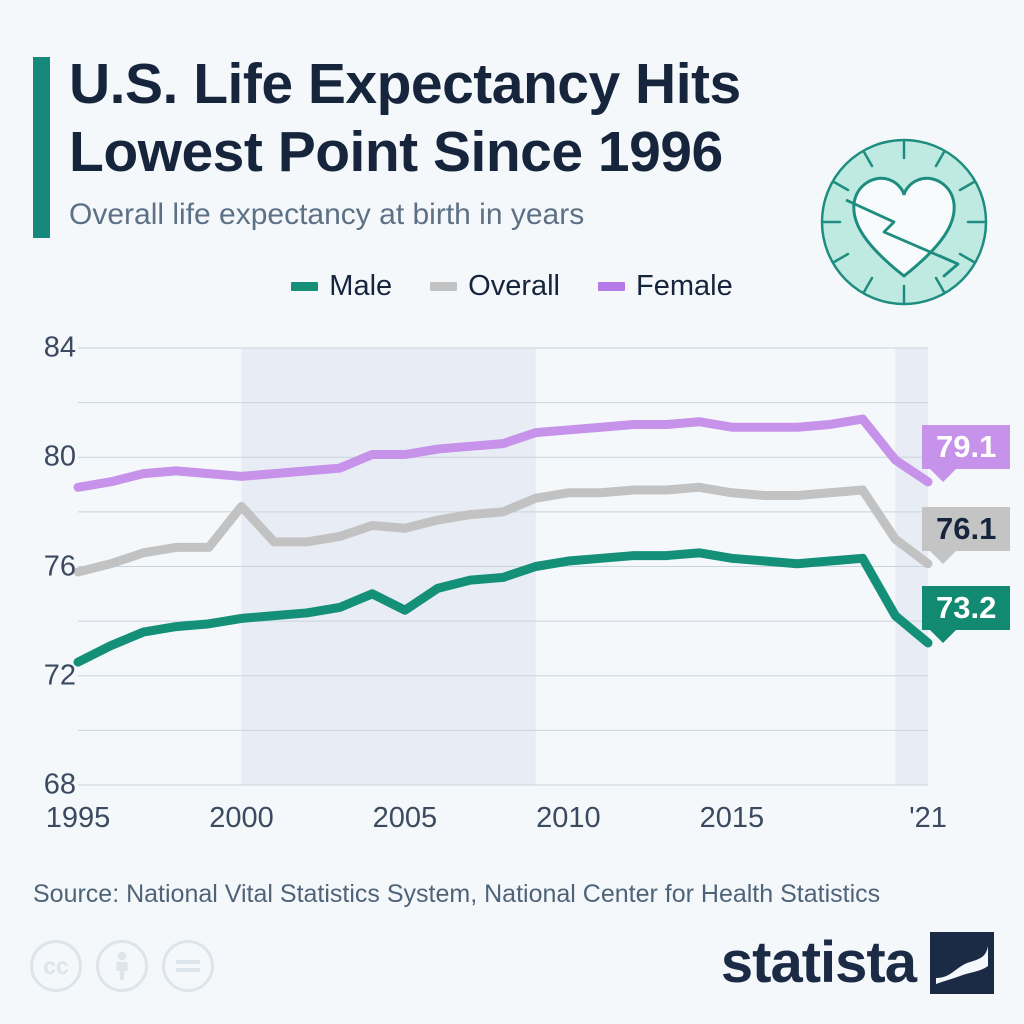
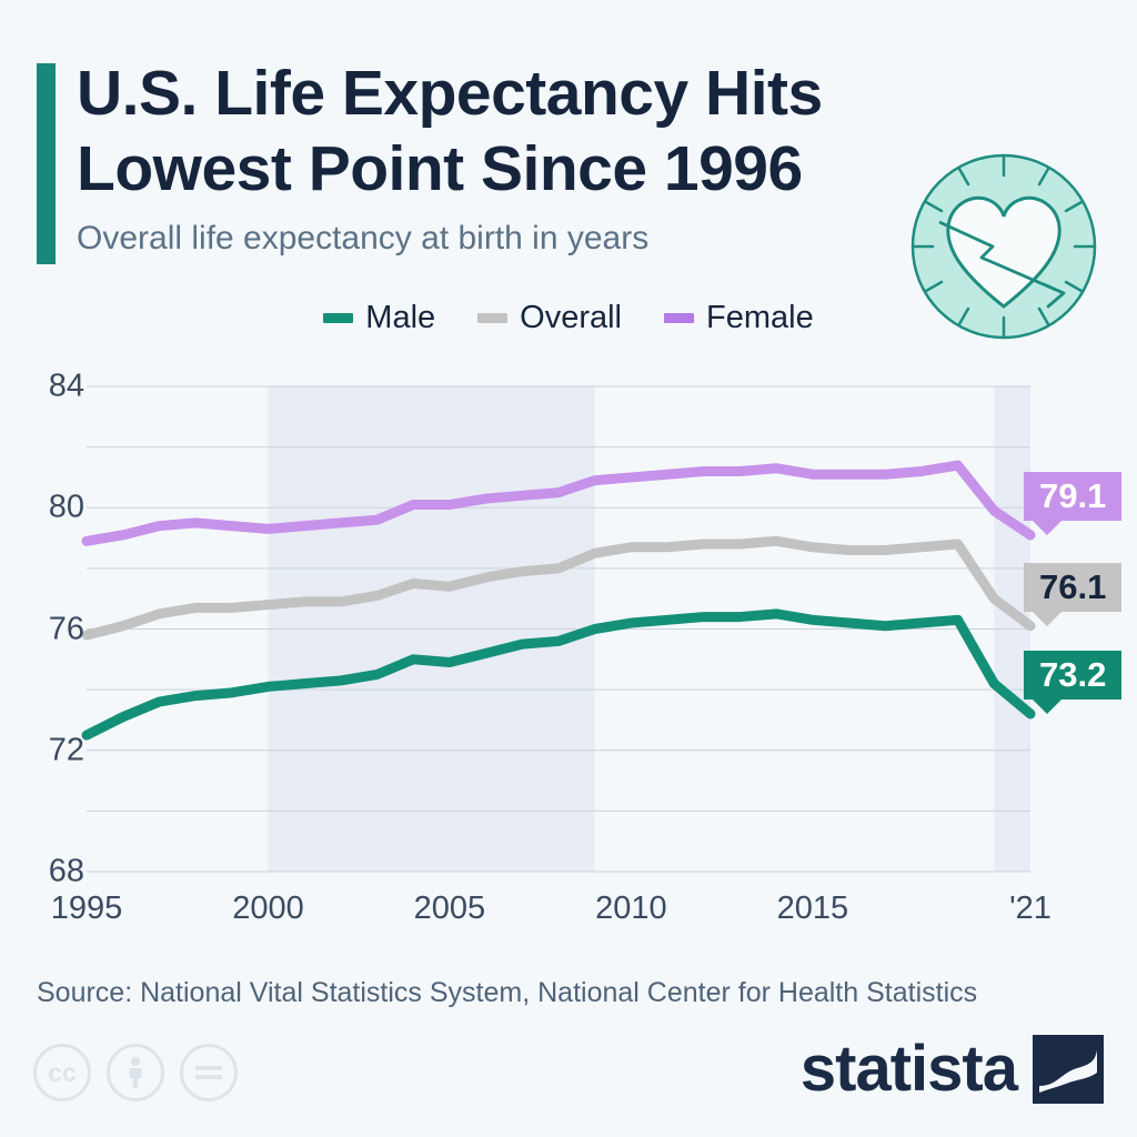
Overall/2000: 78.2 -> 76.8
Male/2005: 74.4 -> 74.9
